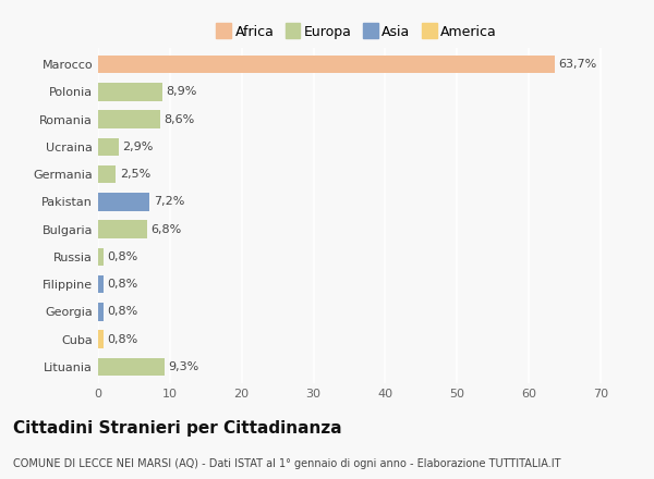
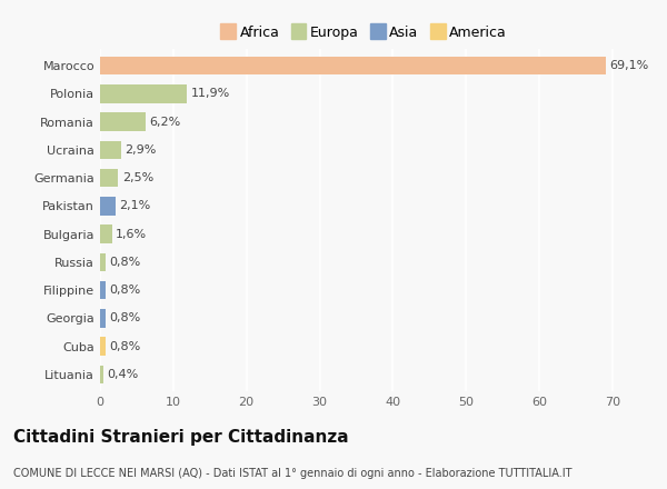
Marocco: 63,7% -> 69,1%
Polonia: 8,9% -> 11,9%
Romania: 8,6% -> 6,2%
Pakistan: 7,2% -> 2,1%
Bulgaria: 6,8% -> 1,6%
Lituania: 9,3% -> 0,4%
